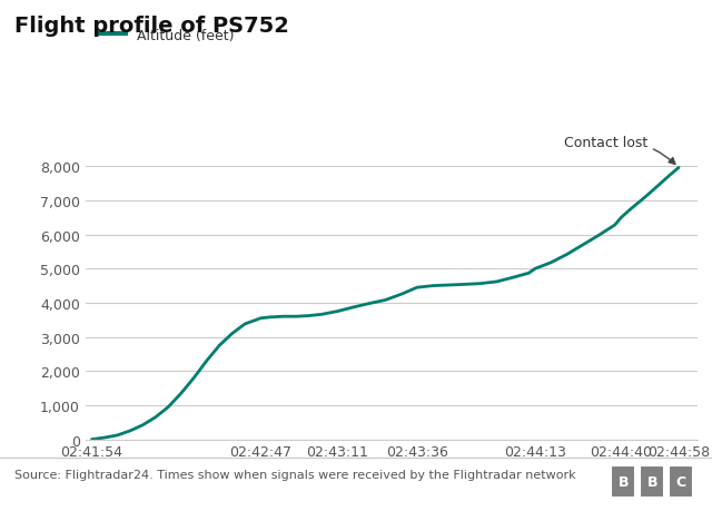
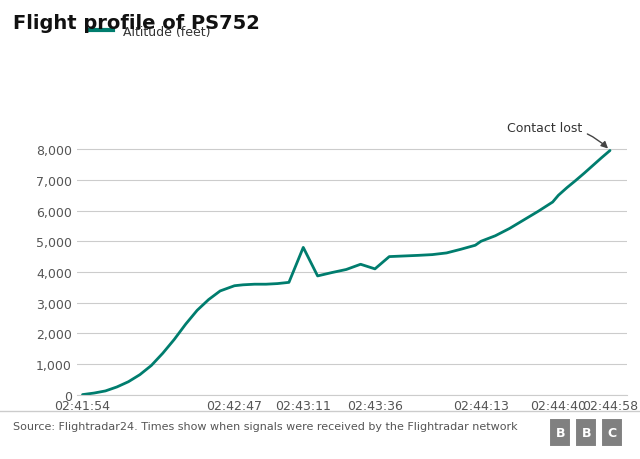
02:43:11: 3,750 -> 4,800
02:43:36: 4,450 -> 4,100
